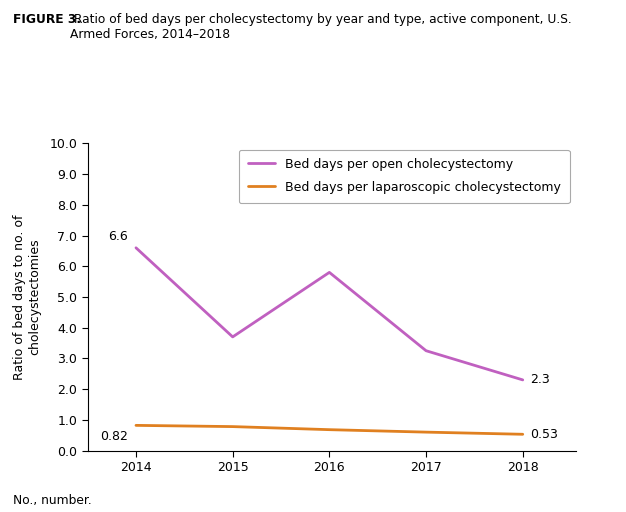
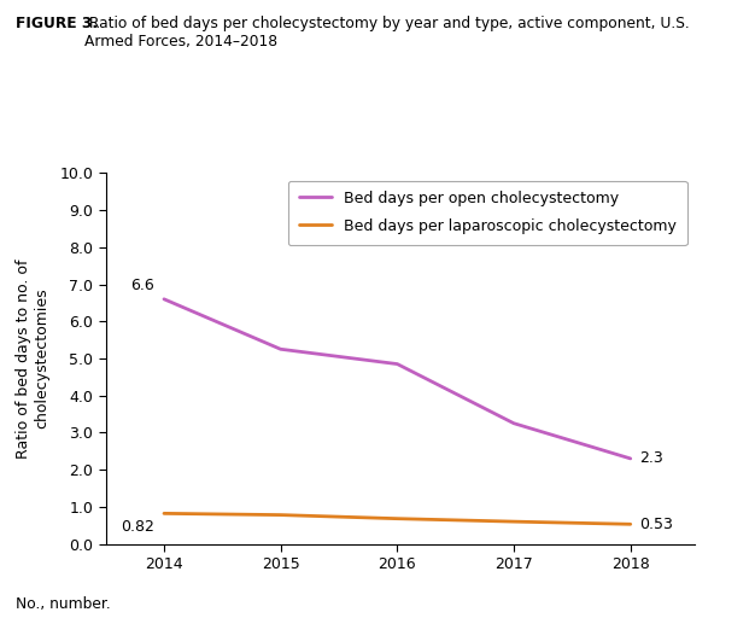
Bed days per open cholecystectomy/2015: 3.70 -> 5.25
Bed days per open cholecystectomy/2016: 5.80 -> 4.85
